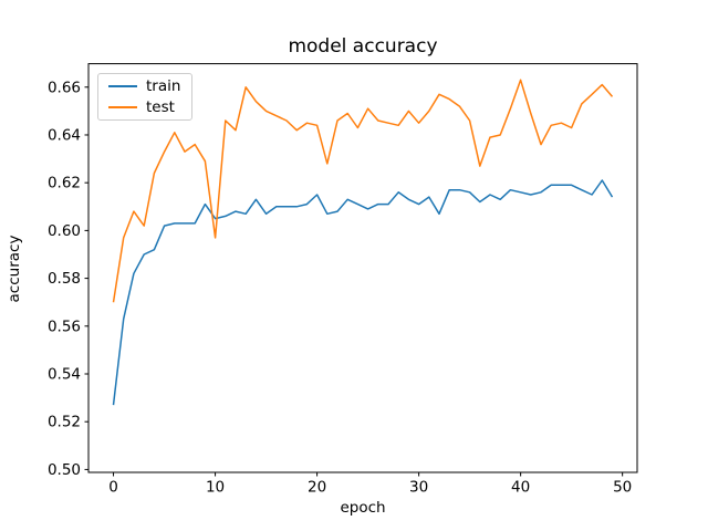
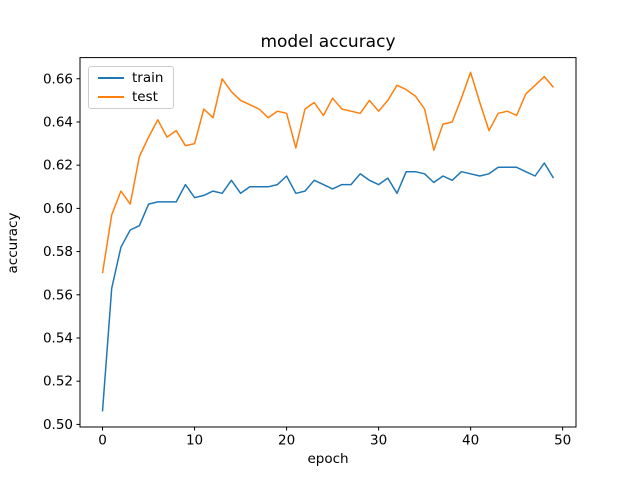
train/0: 0.527 -> 0.506
test/10: 0.597 -> 0.630
